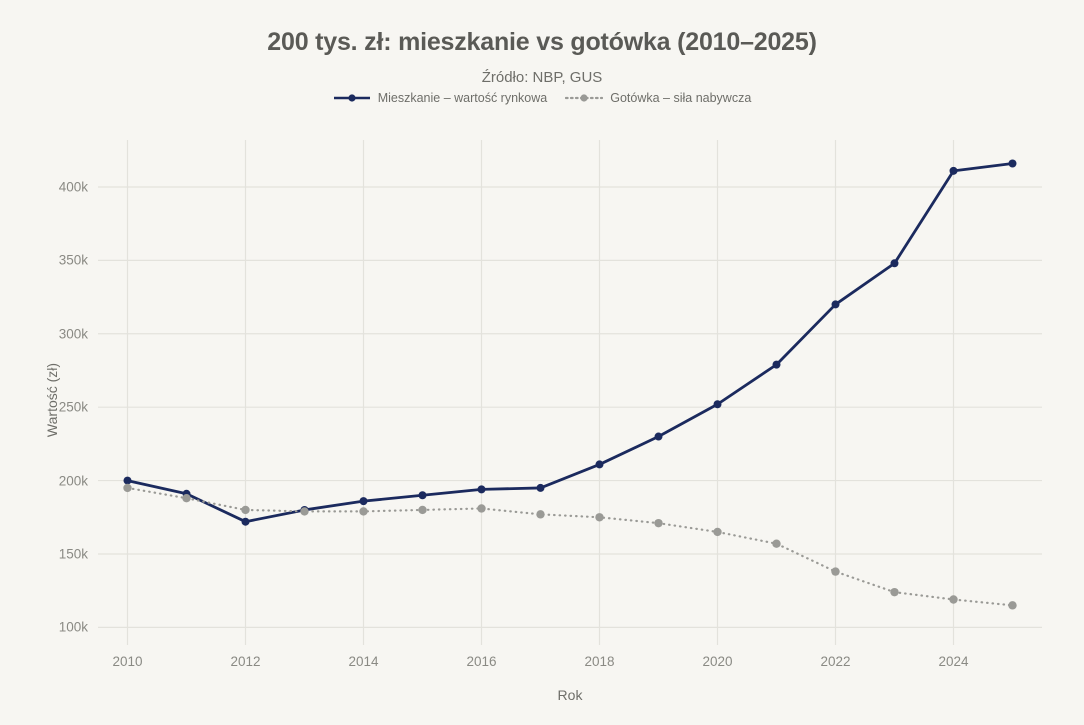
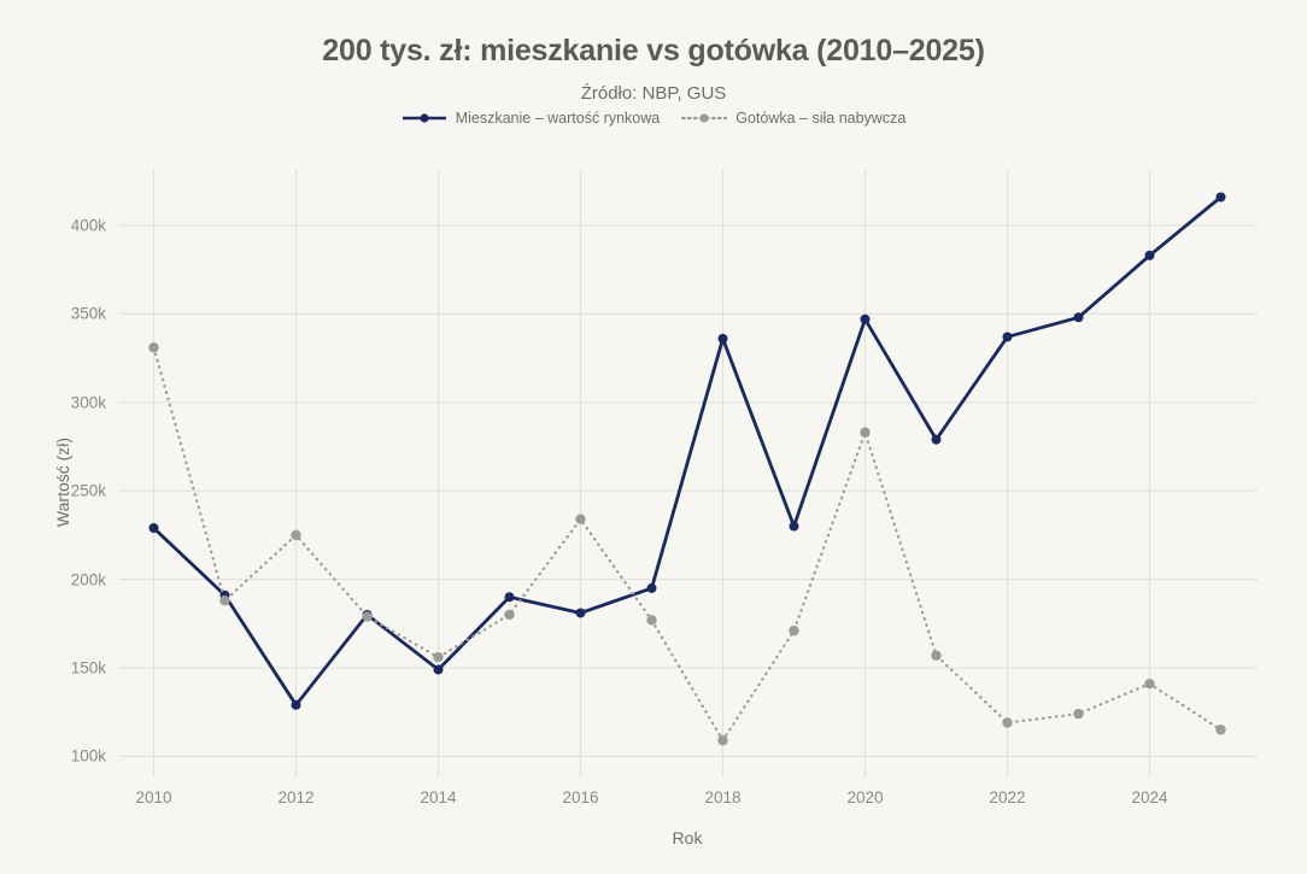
Mieszkanie – wartość rynkowa/2010: 200k -> 229k
Gotówka – siła nabywcza/2010: 195k -> 331k
Mieszkanie – wartość rynkowa/2012: 172k -> 129k
Gotówka – siła nabywcza/2012: 180k -> 225k
Mieszkanie – wartość rynkowa/2014: 186k -> 149k
Gotówka – siła nabywcza/2014: 179k -> 156k
Mieszkanie – wartość rynkowa/2016: 194k -> 181k
Gotówka – siła nabywcza/2016: 181k -> 234k
Mieszkanie – wartość rynkowa/2018: 211k -> 336k
Gotówka – siła nabywcza/2018: 175k -> 109k
Mieszkanie – wartość rynkowa/2020: 252k -> 347k
Gotówka – siła nabywcza/2020: 165k -> 283k
Mieszkanie – wartość rynkowa/2022: 320k -> 337k
Gotówka – siła nabywcza/2022: 138k -> 119k
Mieszkanie – wartość rynkowa/2024: 411k -> 383k
Gotówka – siła nabywcza/2024: 119k -> 141k
